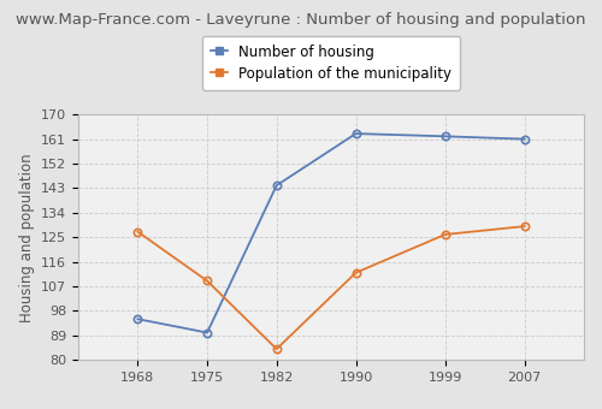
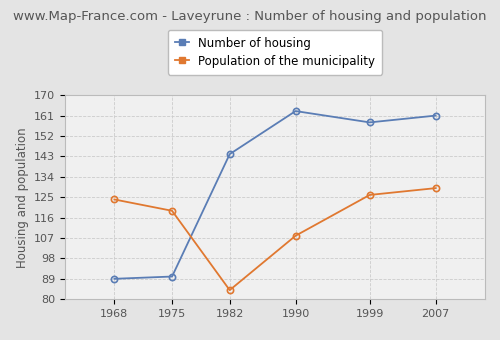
Number of housing/1968: 95 -> 89
Population of the municipality/1968: 127 -> 124
Population of the municipality/1975: 109 -> 119
Population of the municipality/1990: 112 -> 108
Number of housing/1999: 162 -> 158
